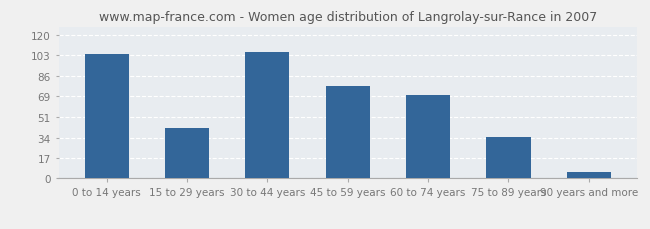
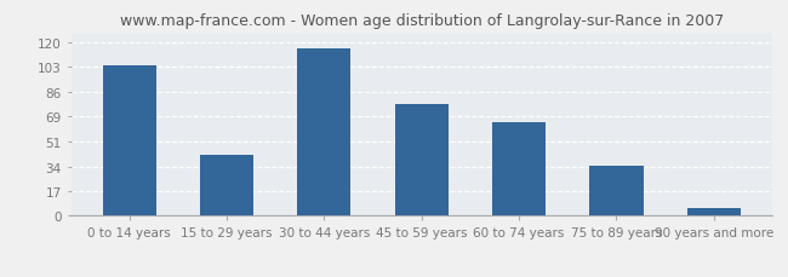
30 to 44 years: 106 -> 116
60 to 74 years: 70 -> 65
